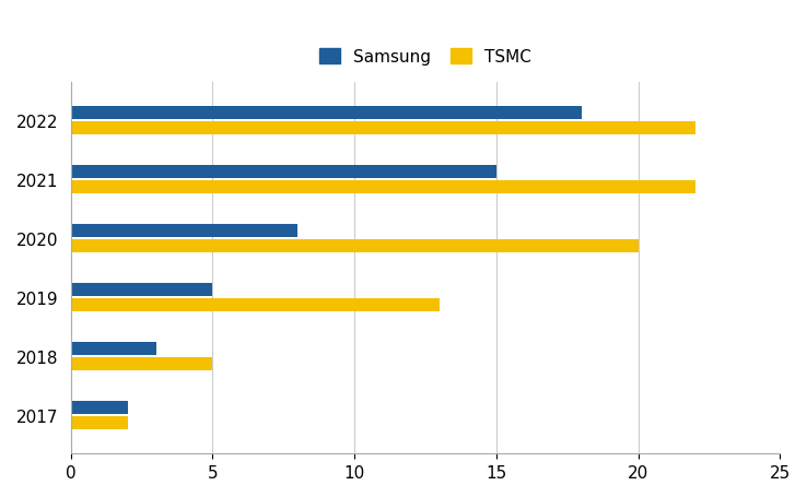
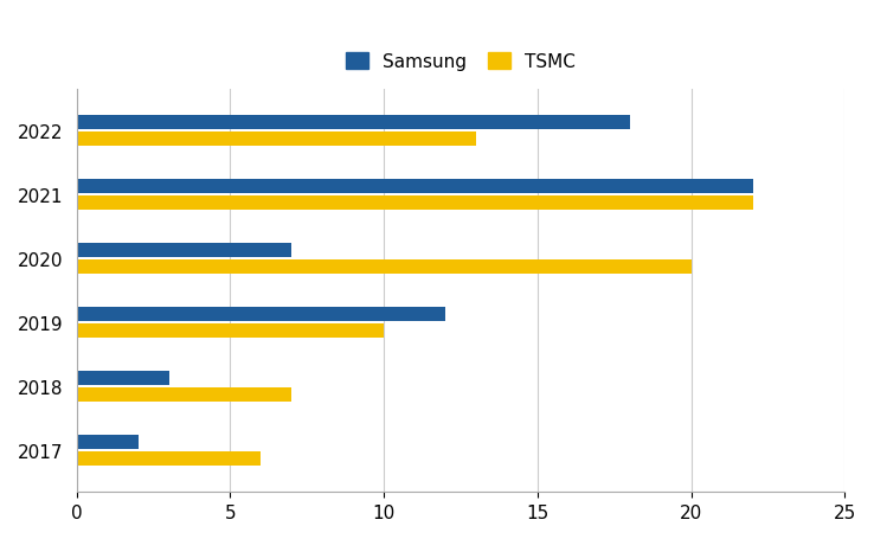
TSMC/2022: 22 -> 13
Samsung/2021: 15 -> 22
Samsung/2020: 8 -> 7
Samsung/2019: 5 -> 12
TSMC/2019: 13 -> 10
TSMC/2018: 5 -> 7
TSMC/2017: 2 -> 6
